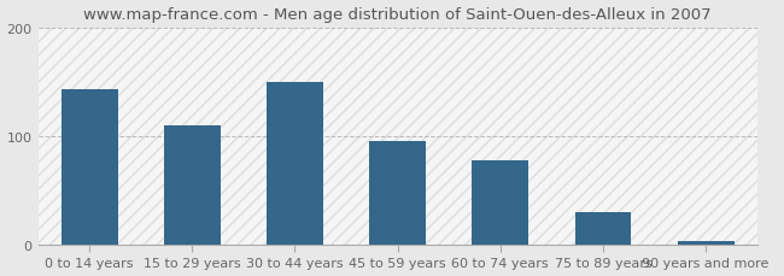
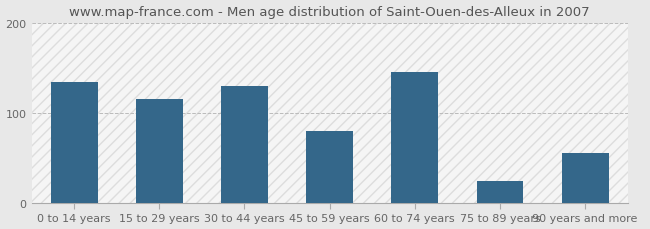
0 to 14 years: 143 -> 134
15 to 29 years: 110 -> 116
30 to 44 years: 150 -> 130
45 to 59 years: 95 -> 80
60 to 74 years: 78 -> 146
75 to 89 years: 30 -> 24
90 years and more: 3 -> 56
